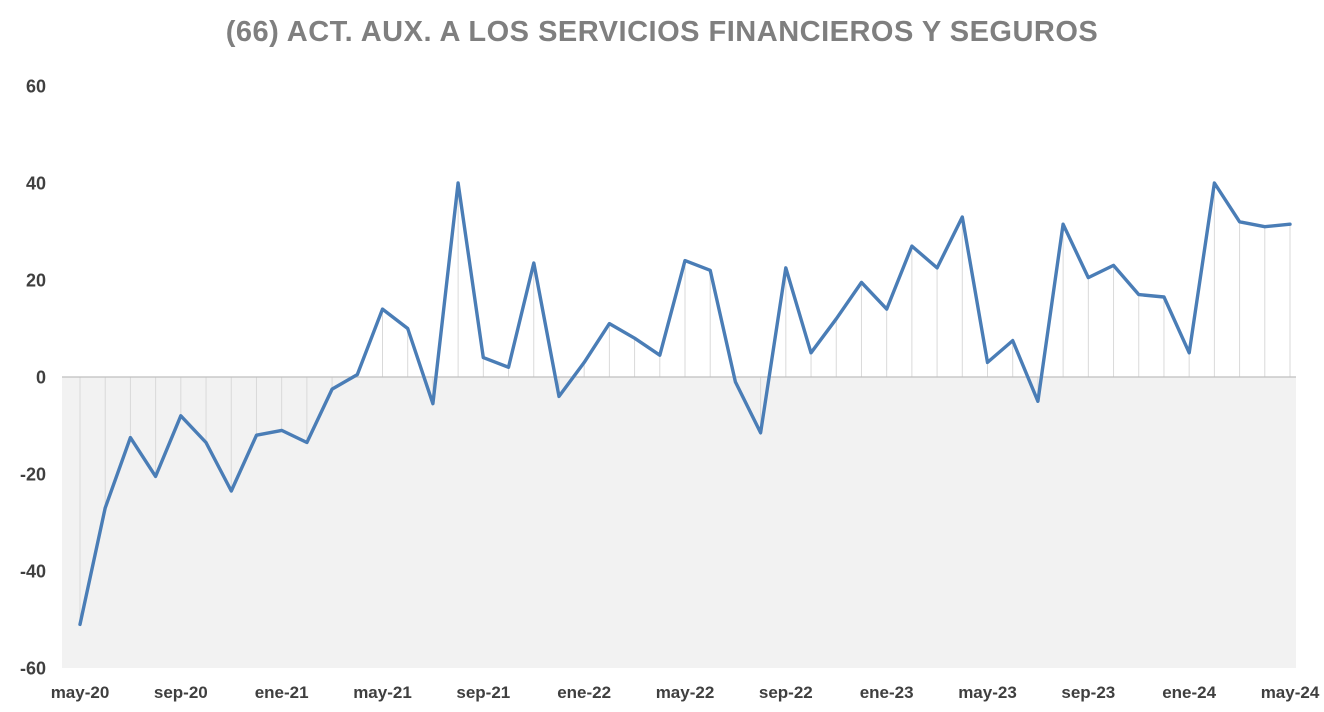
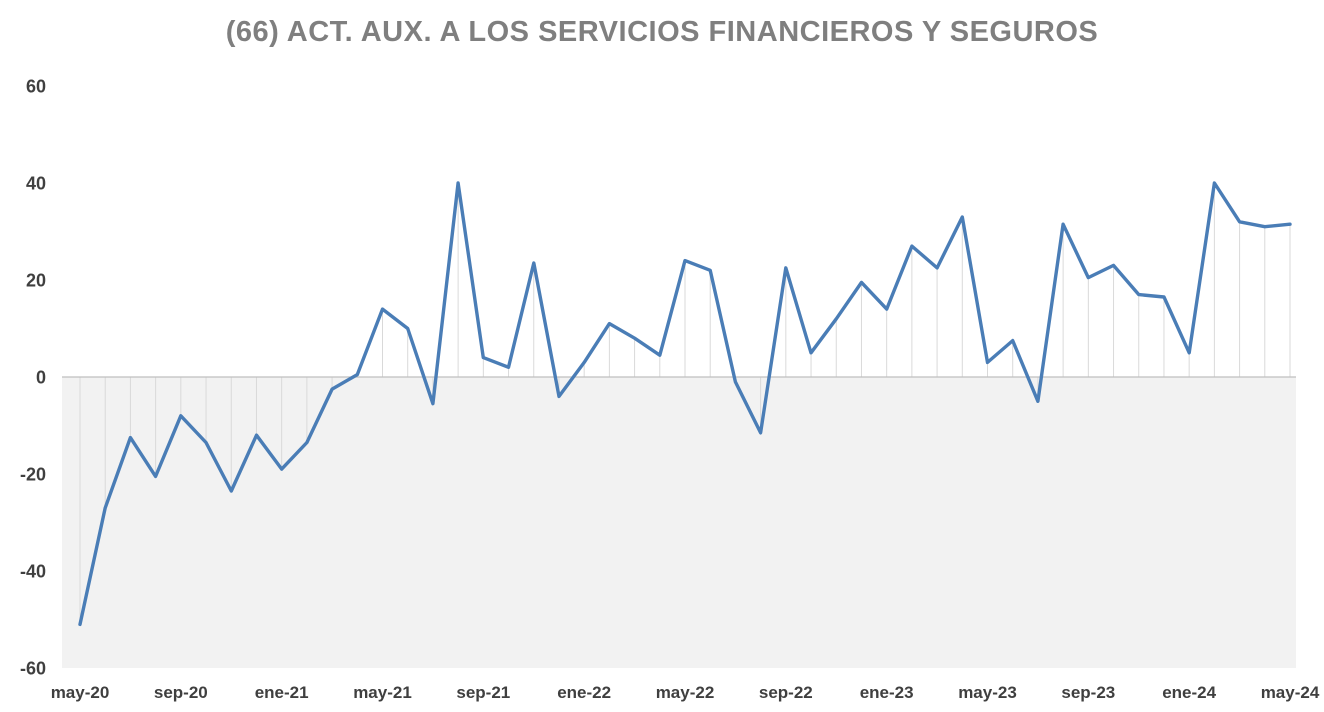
ene-21: -11 -> -19
